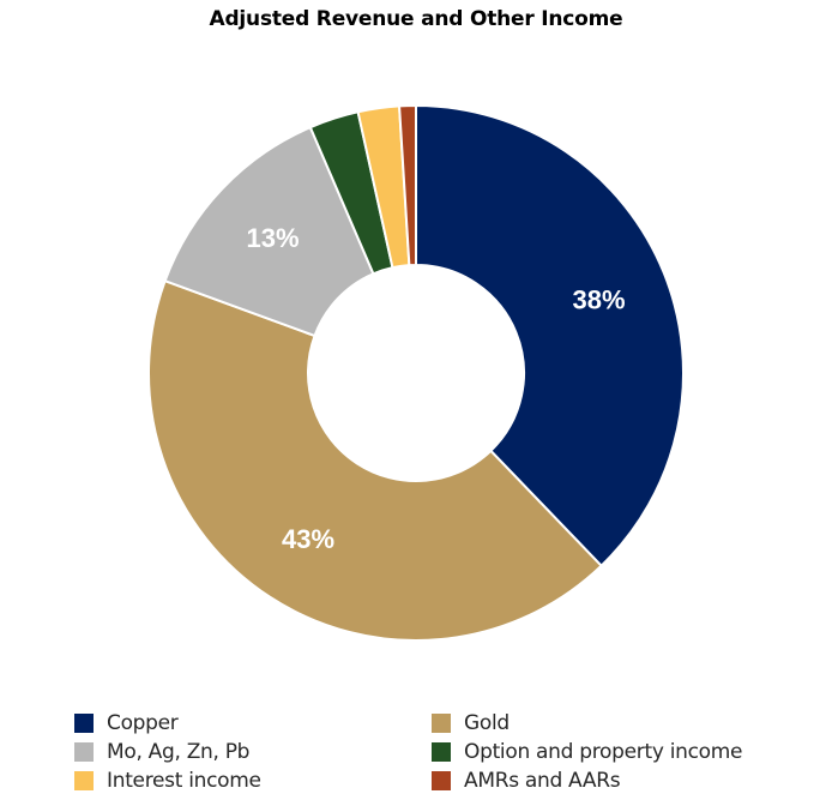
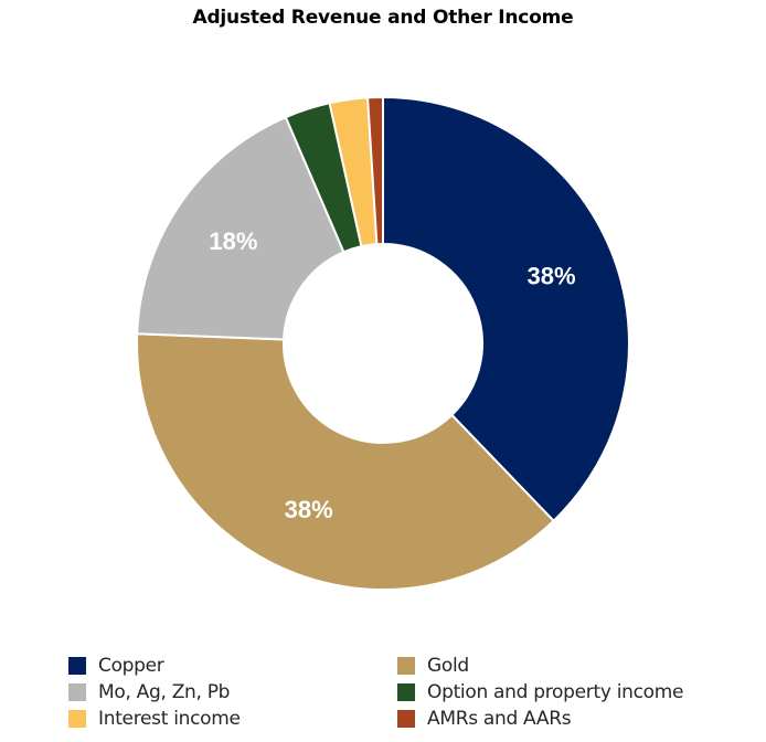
Gold: 43% -> 38%
Mo, Ag, Zn, Pb: 13% -> 18%
